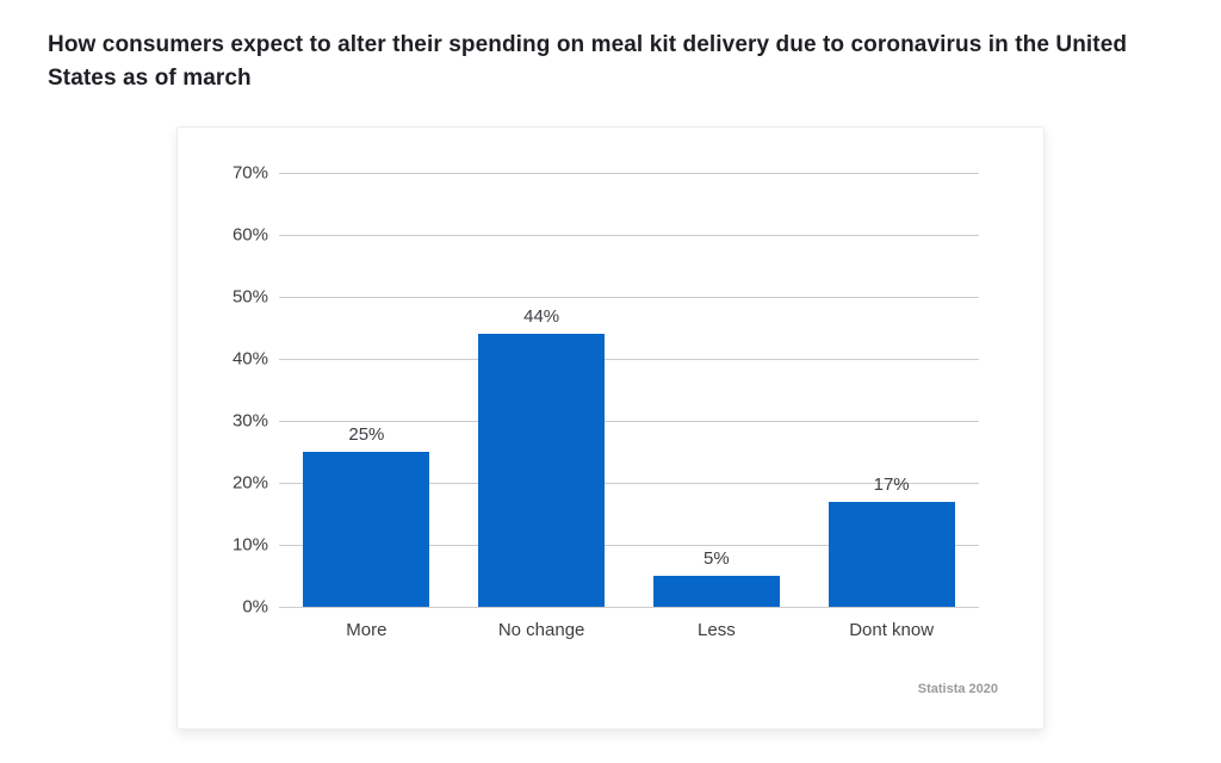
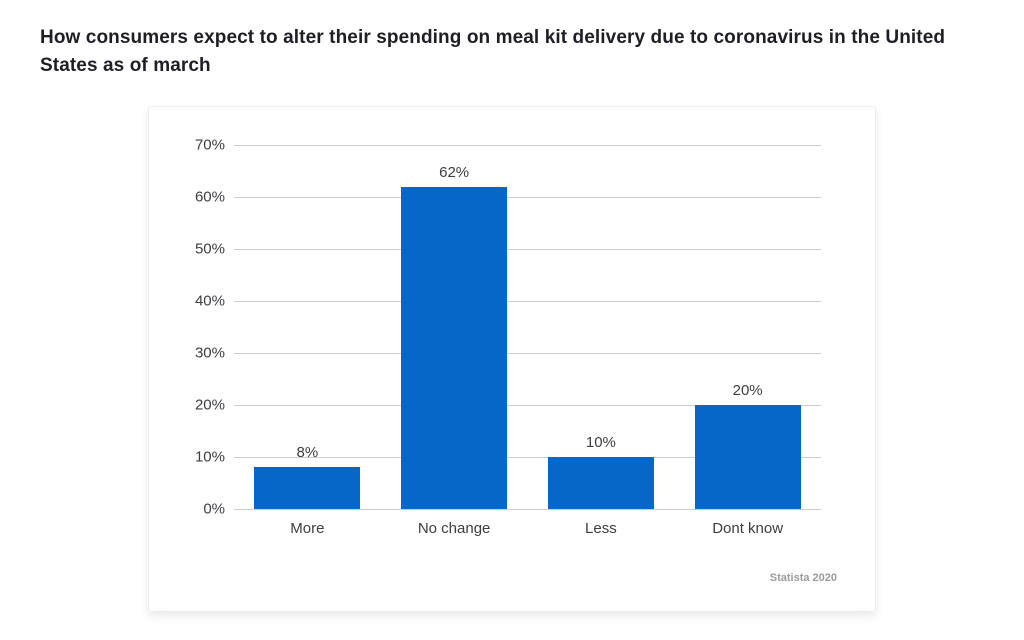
More: 25% -> 8%
No change: 44% -> 62%
Less: 5% -> 10%
Dont know: 17% -> 20%
